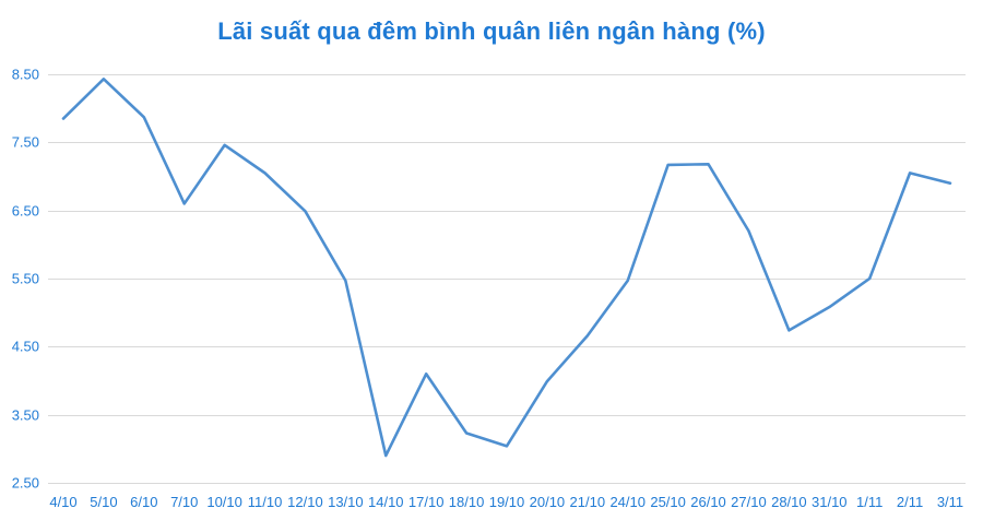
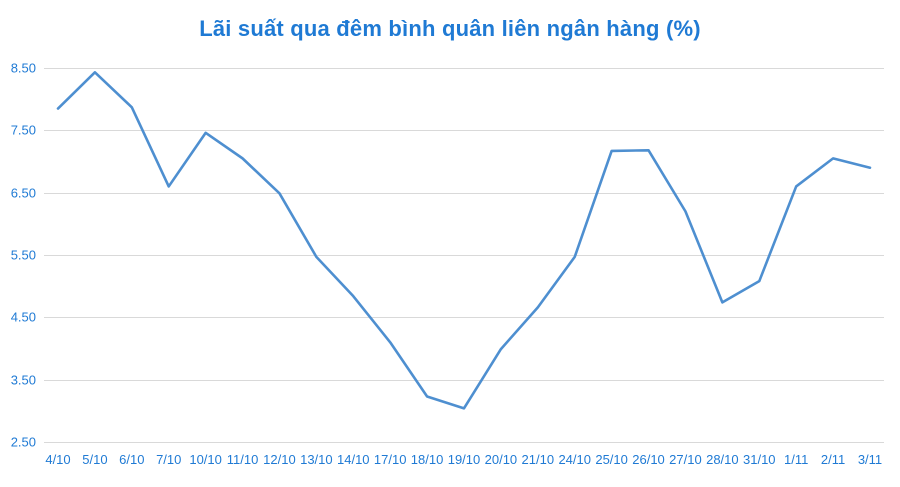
14/10: 2.9 -> 4.8
1/11: 5.5 -> 6.6
